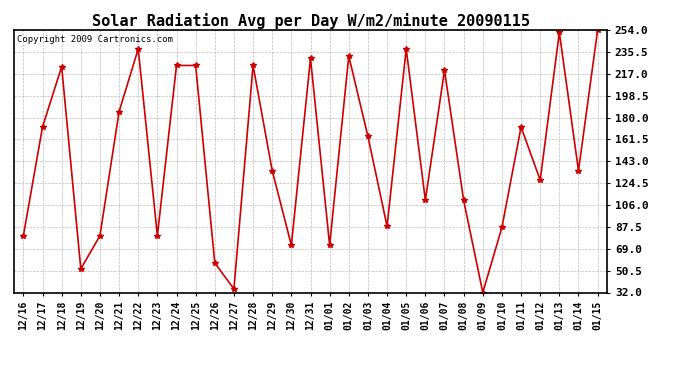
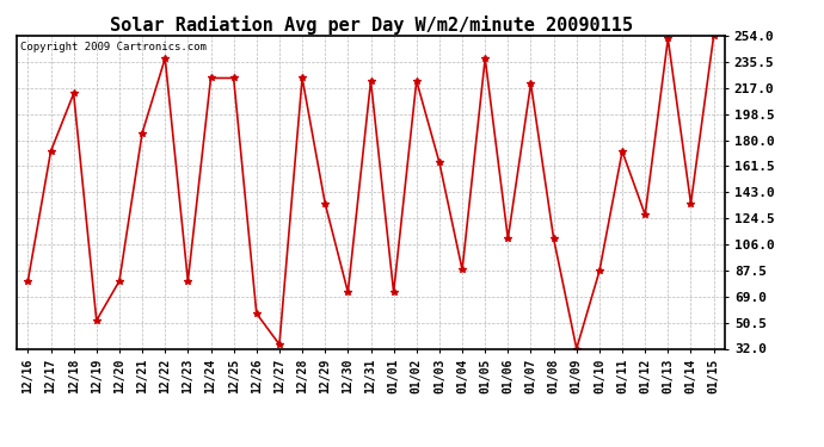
12/18: 223 -> 213
12/31: 230 -> 222
01/02: 232 -> 222
